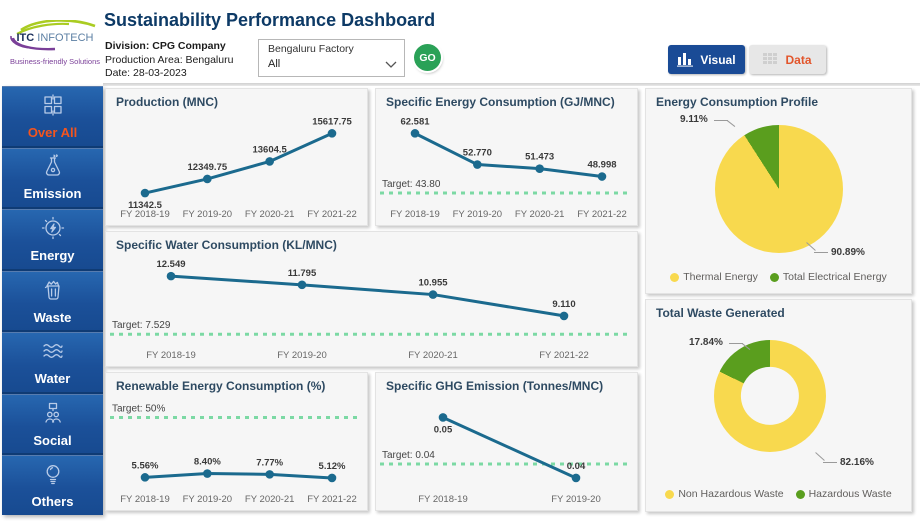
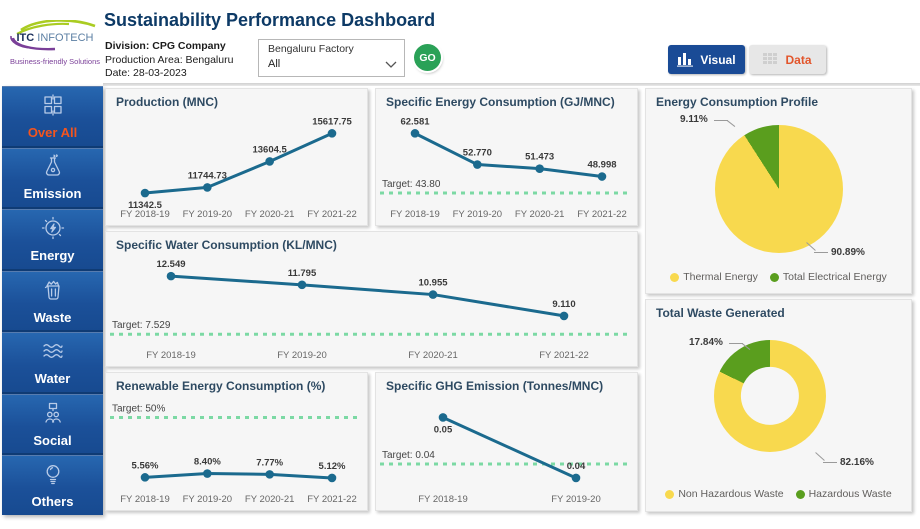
Production (MNC)/FY 2019-20: 12349.75 -> 11744.73
